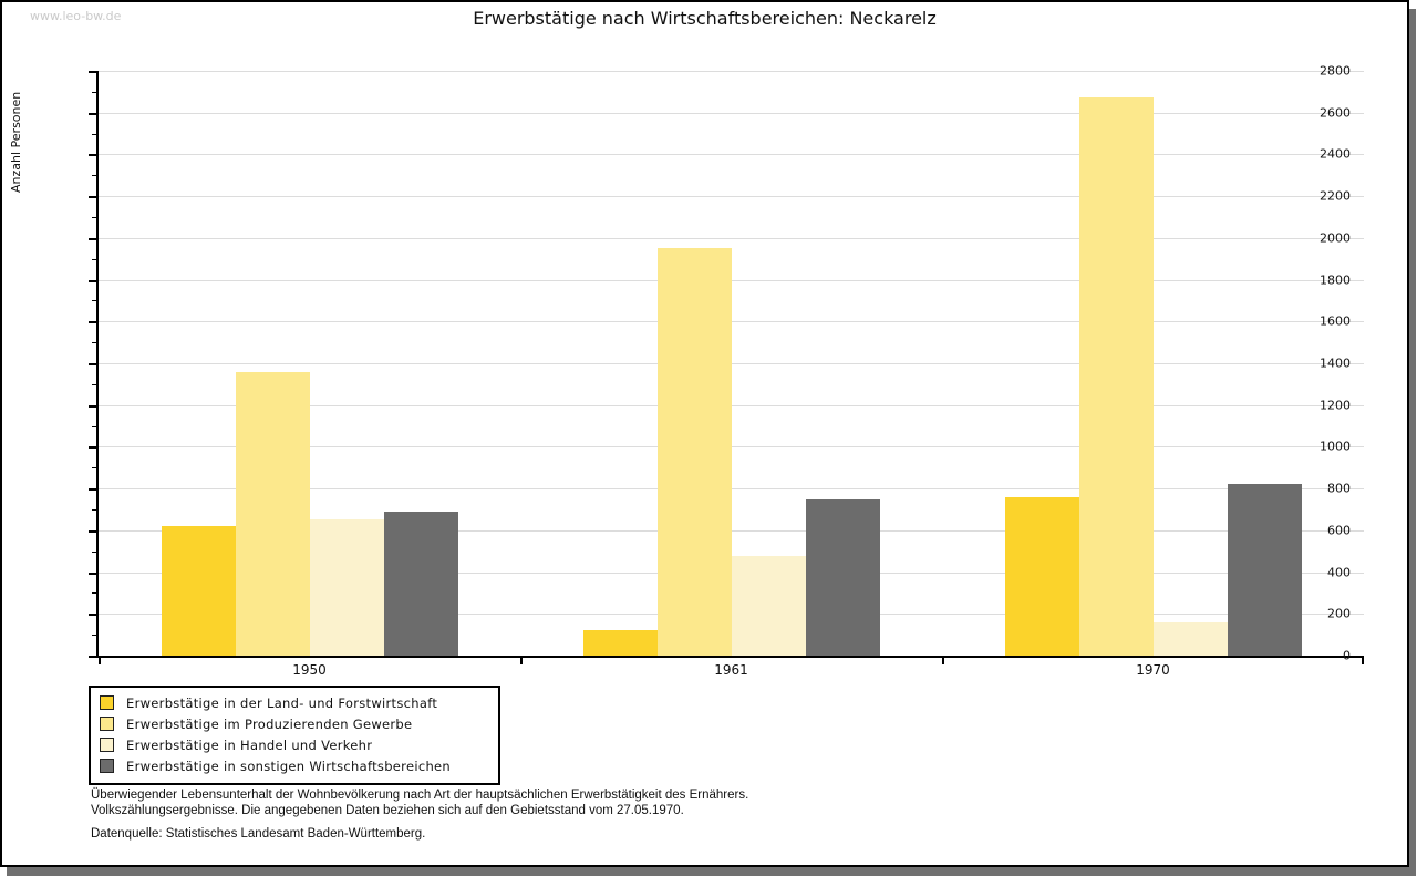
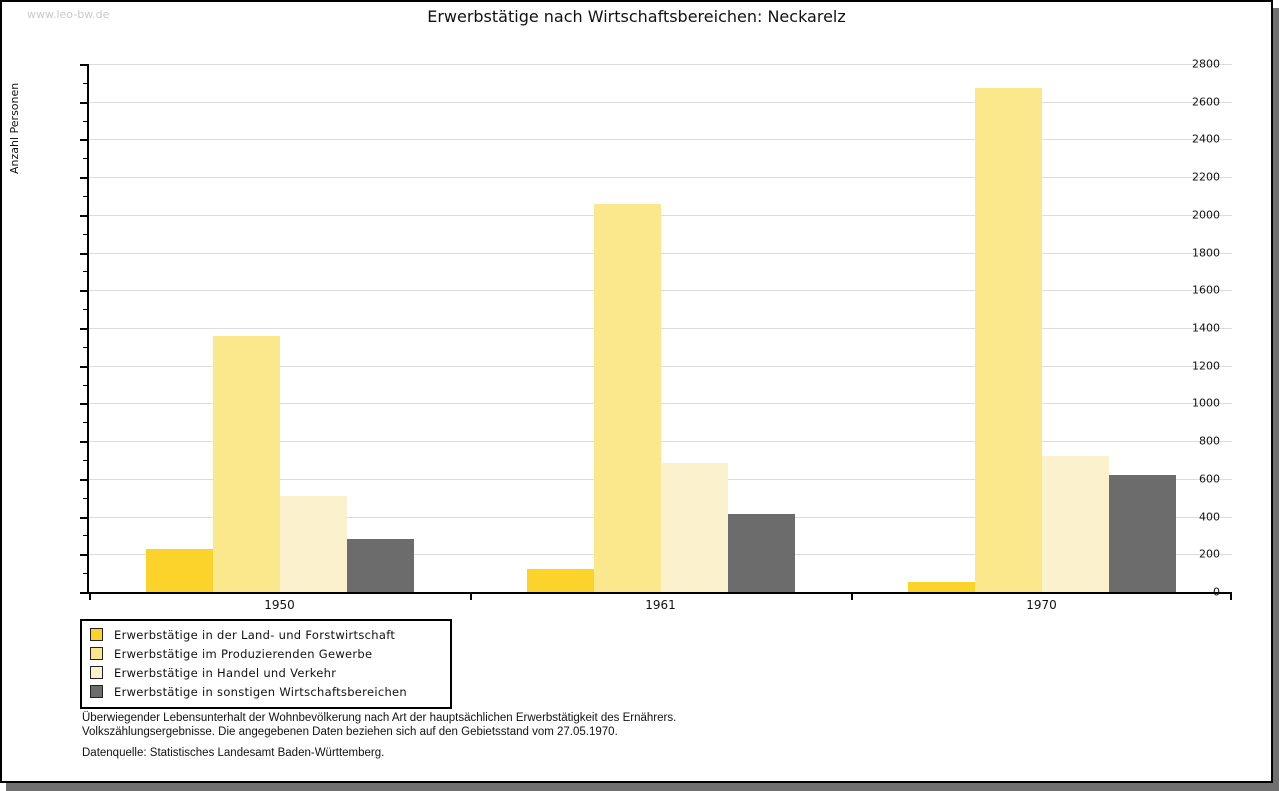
Erwerbstätige in der Land- und Forstwirtschaft/1950: 620 -> 230
Erwerbstätige in Handel und Verkehr/1950: 650 -> 510
Erwerbstätige in sonstigen Wirtschaftsbereichen/1950: 690 -> 280
Erwerbstätige im Produzierenden Gewerbe/1961: 1950 -> 2060
Erwerbstätige in Handel und Verkehr/1961: 480 -> 680
Erwerbstätige in sonstigen Wirtschaftsbereichen/1961: 750 -> 420
Erwerbstätige in der Land- und Forstwirtschaft/1970: 760 -> 60
Erwerbstätige in Handel und Verkehr/1970: 160 -> 720
Erwerbstätige in sonstigen Wirtschaftsbereichen/1970: 820 -> 620
